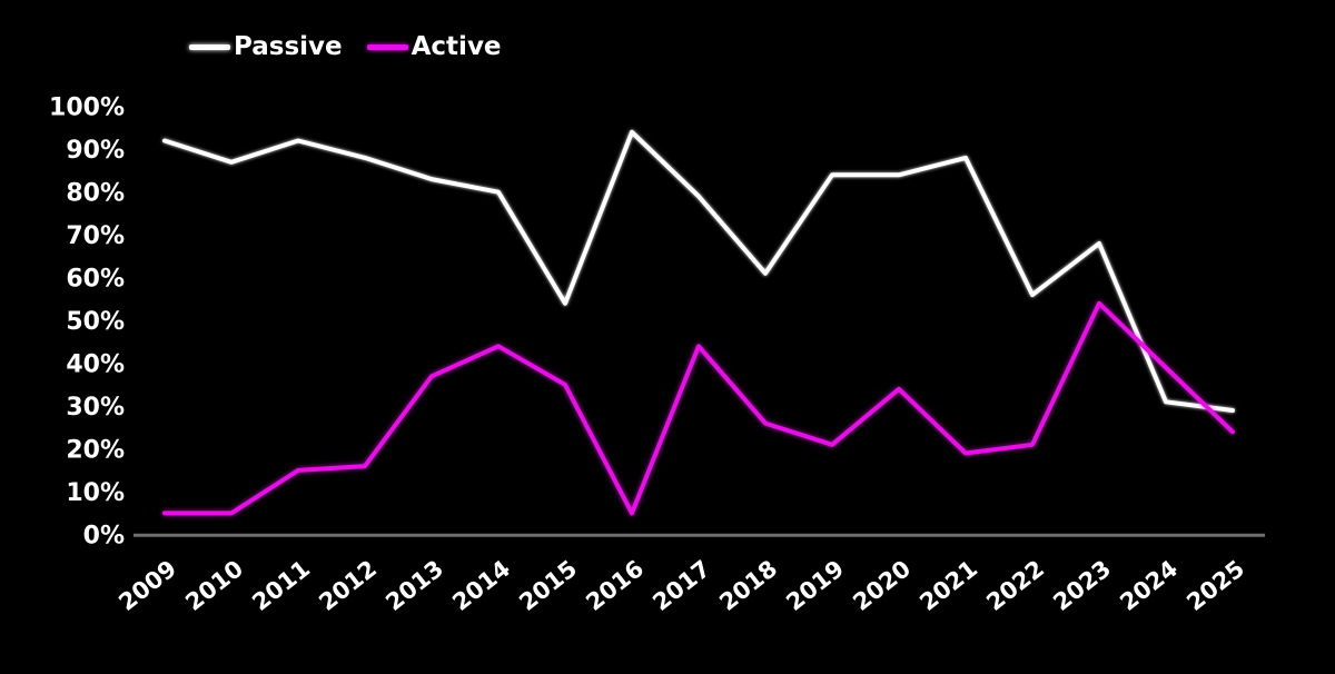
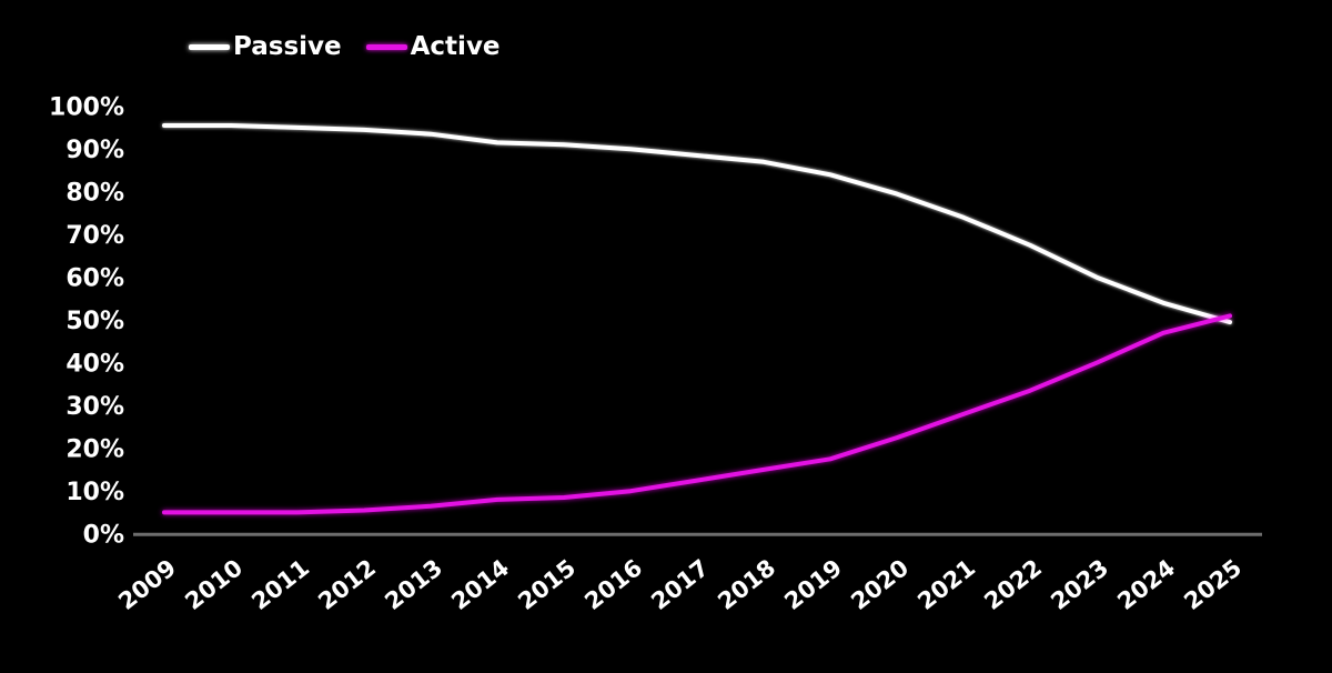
Passive/2009: 92% -> 96%
Passive/2010: 87% -> 96%
Passive/2011: 92% -> 95%
Active/2011: 15% -> 5%
Passive/2012: 88% -> 94%
Active/2012: 16% -> 6%
Passive/2013: 83% -> 94%
Active/2013: 37% -> 6%
Passive/2014: 80% -> 92%
Active/2014: 44% -> 8%
Passive/2015: 54% -> 91%
Active/2015: 35% -> 8%
Passive/2016: 94% -> 90%
Active/2016: 5% -> 10%
Passive/2017: 79% -> 88%
Active/2017: 44% -> 12%
Passive/2018: 61% -> 87%
Active/2018: 26% -> 15%
Active/2019: 21% -> 18%
Passive/2020: 84% -> 80%
Active/2020: 34% -> 22%
Passive/2021: 88% -> 74%
Active/2021: 19% -> 28%
Passive/2022: 56% -> 68%
Active/2022: 21% -> 34%
Passive/2023: 68% -> 60%
Active/2023: 54% -> 40%
Passive/2024: 31% -> 54%
Active/2024: 39% -> 47%
Passive/2025: 29% -> 50%
Active/2025: 24% -> 51%
